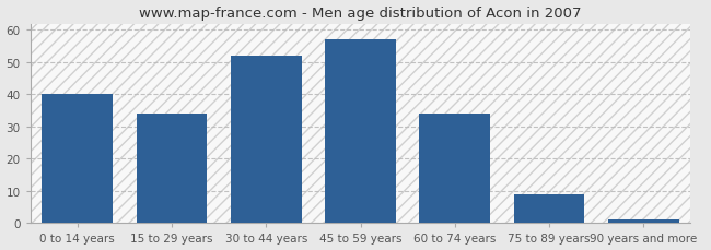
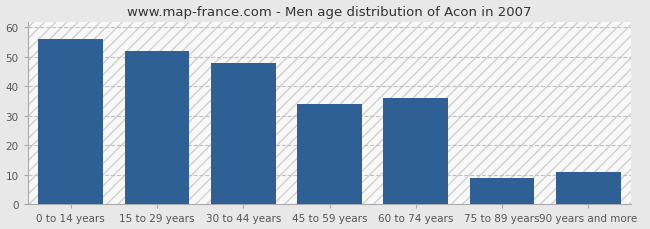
0 to 14 years: 40 -> 56
15 to 29 years: 34 -> 52
30 to 44 years: 52 -> 48
45 to 59 years: 57 -> 34
60 to 74 years: 34 -> 36
90 years and more: 1 -> 11
